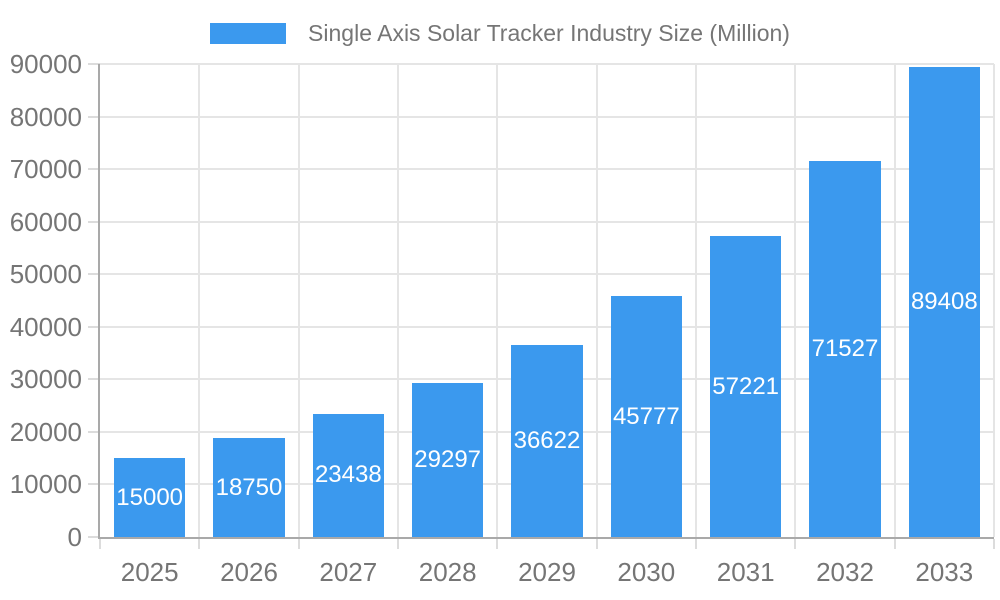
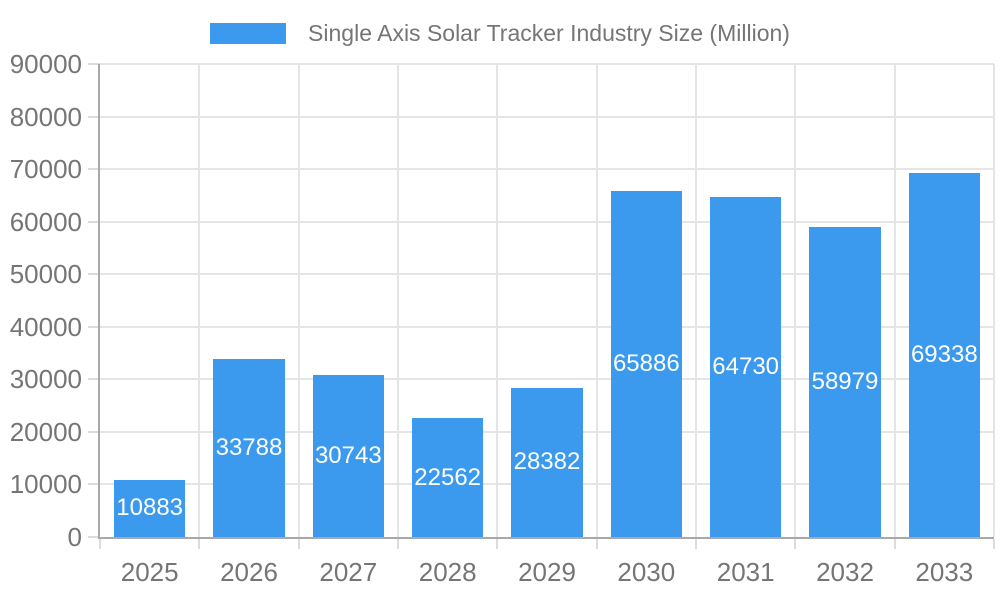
2025: 15000 -> 10883
2026: 18750 -> 33788
2027: 23438 -> 30743
2028: 29297 -> 22562
2029: 36622 -> 28382
2030: 45777 -> 65886
2031: 57221 -> 64730
2032: 71527 -> 58979
2033: 89408 -> 69338
